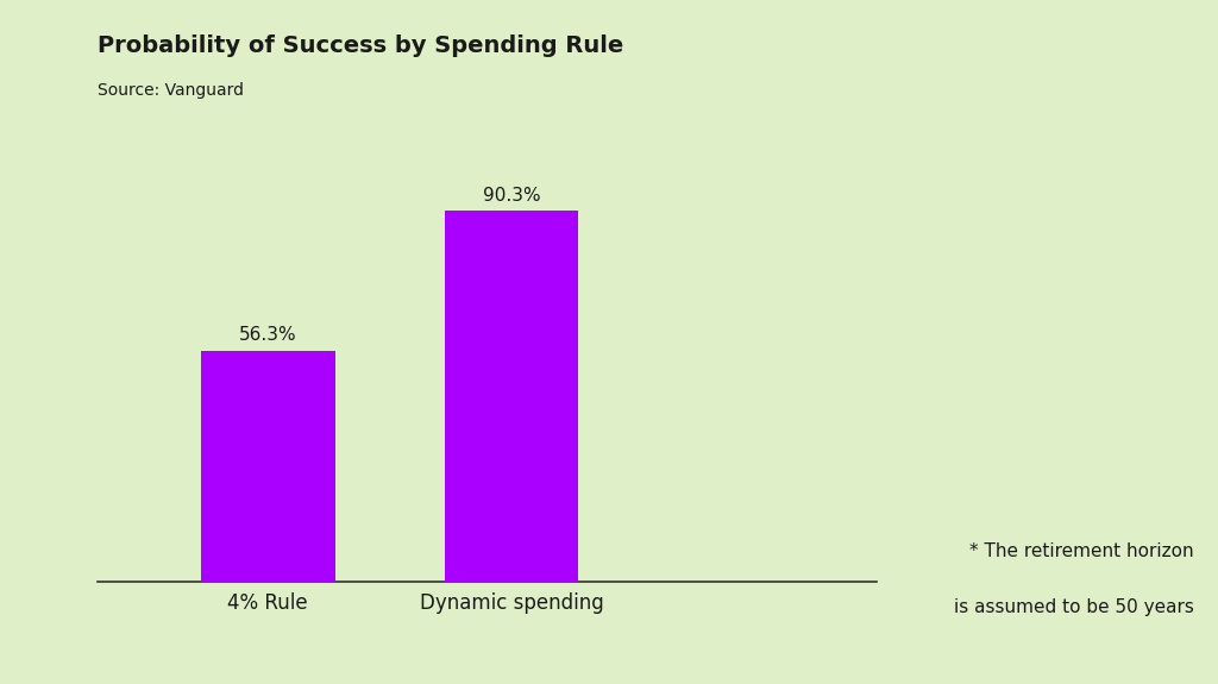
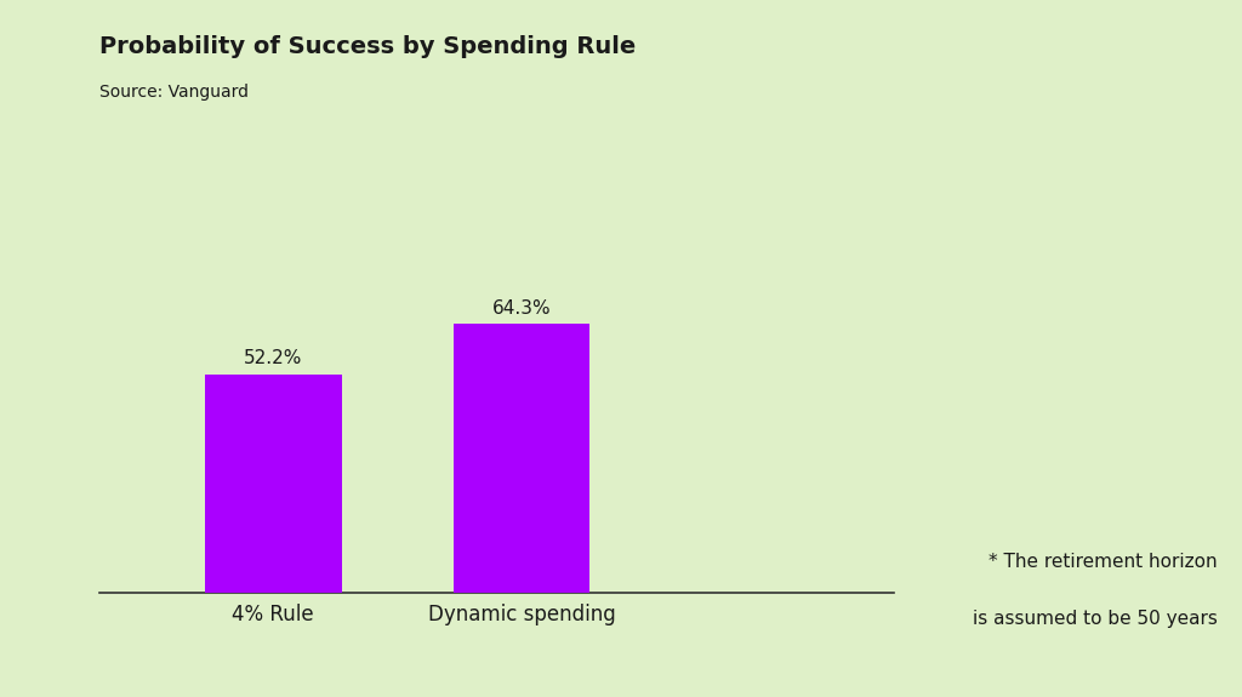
4% Rule: 56.3% -> 52.2%
Dynamic spending: 90.3% -> 64.3%
